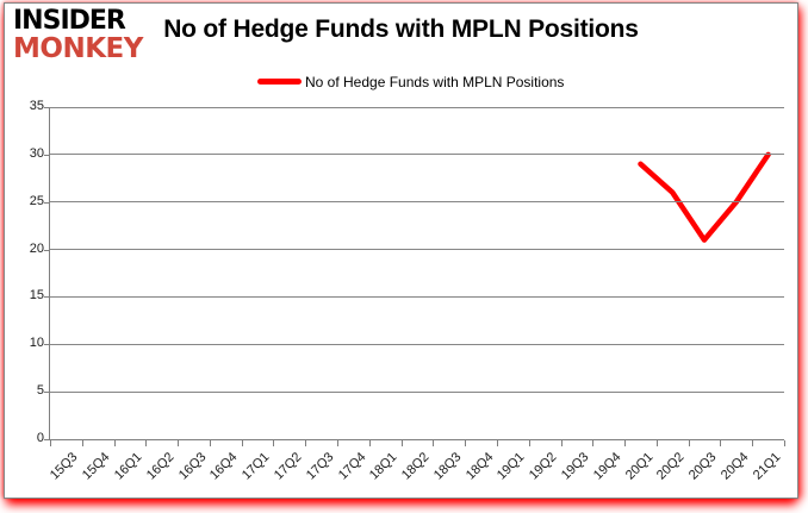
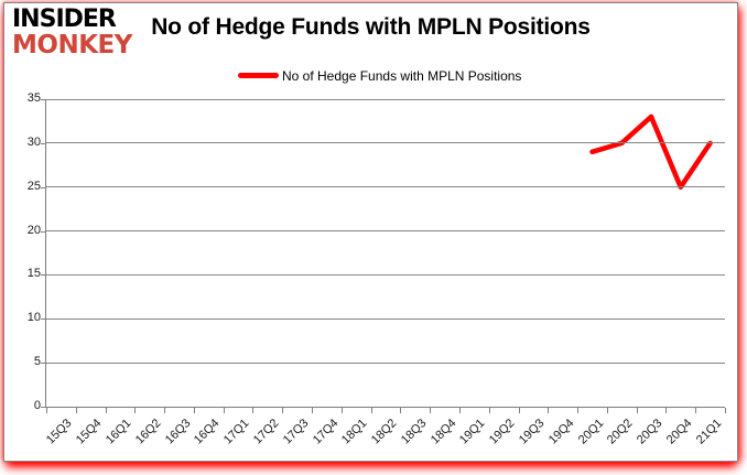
20Q2: 26 -> 30
20Q3: 21 -> 33
